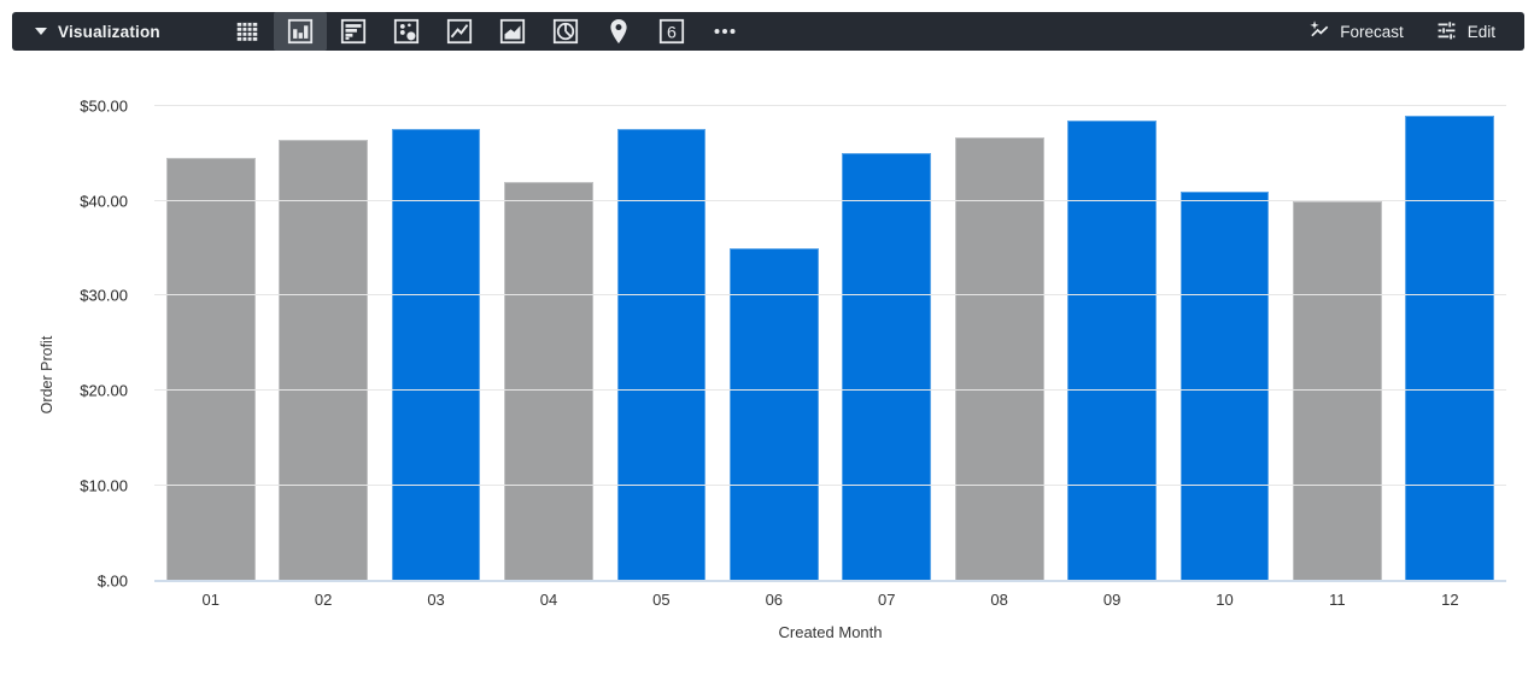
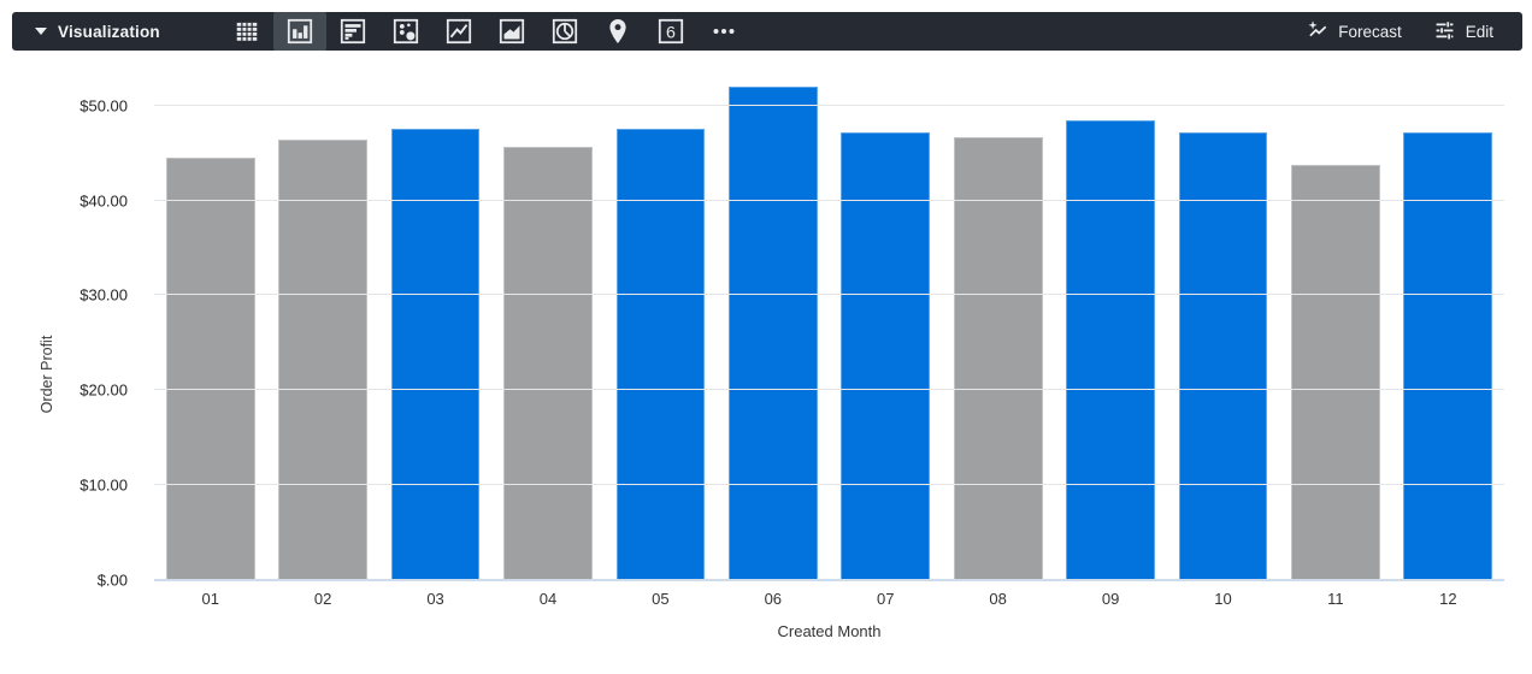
04: $42 -> $46
06: $35 -> $52
07: $45 -> $47
10: $41 -> $47
11: $40 -> $44
12: $49 -> $47
